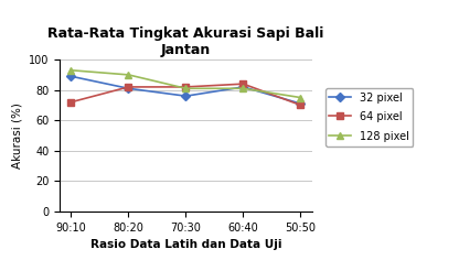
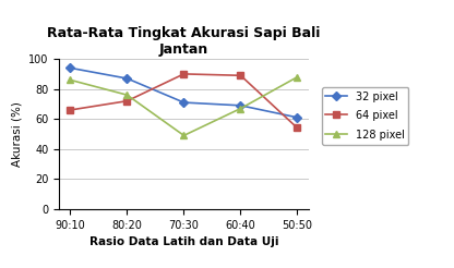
32 pixel/90:10: 89 -> 94
64 pixel/90:10: 72 -> 66
128 pixel/90:10: 93 -> 86
32 pixel/80:20: 81 -> 87
64 pixel/80:20: 82 -> 72
128 pixel/80:20: 90 -> 76
32 pixel/70:30: 76 -> 71
64 pixel/70:30: 82 -> 90
128 pixel/70:30: 81 -> 49
32 pixel/60:40: 82 -> 69
64 pixel/60:40: 84 -> 89
128 pixel/60:40: 81 -> 67
32 pixel/50:50: 71 -> 61
64 pixel/50:50: 70 -> 54
128 pixel/50:50: 75 -> 88
